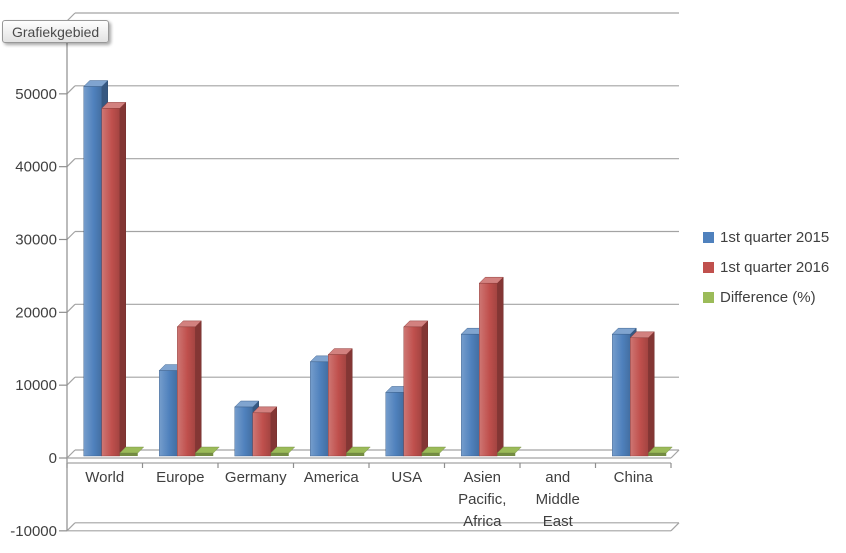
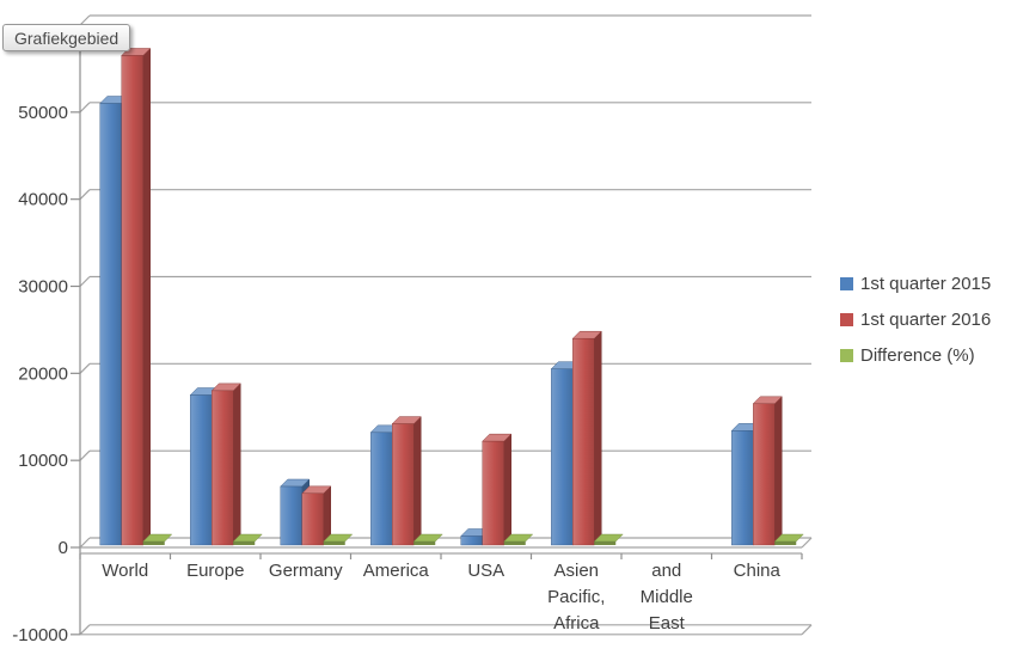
1st quarter 2016/World: 48000 -> 56000
1st quarter 2015/Europe: 12000 -> 18000
1st quarter 2015/USA: 9000 -> 1000
1st quarter 2016/USA: 18000 -> 12000
1st quarter 2015/Asien Pacific, Africa: 17000 -> 20000
1st quarter 2015/China: 17000 -> 13000
